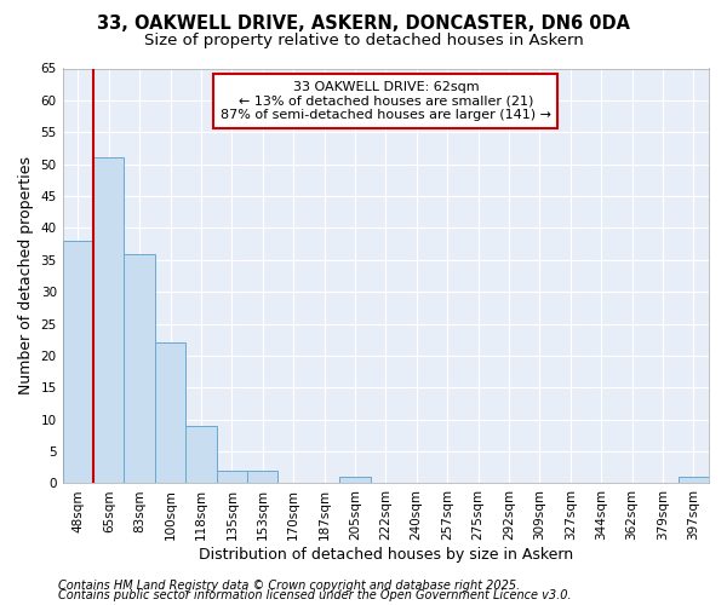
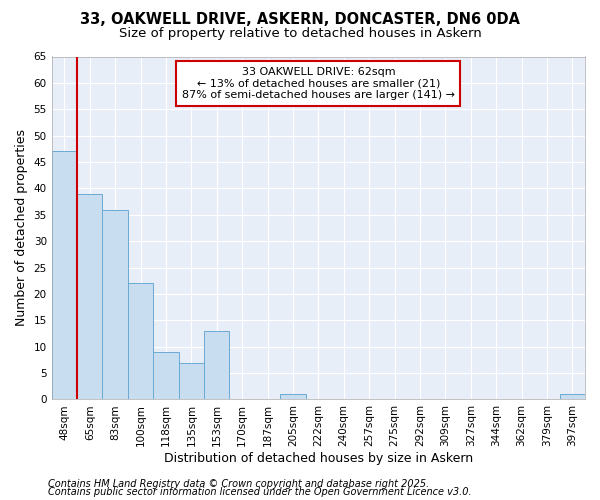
48sqm: 38 -> 47
65sqm: 51 -> 39
135sqm: 2 -> 7
153sqm: 2 -> 13
